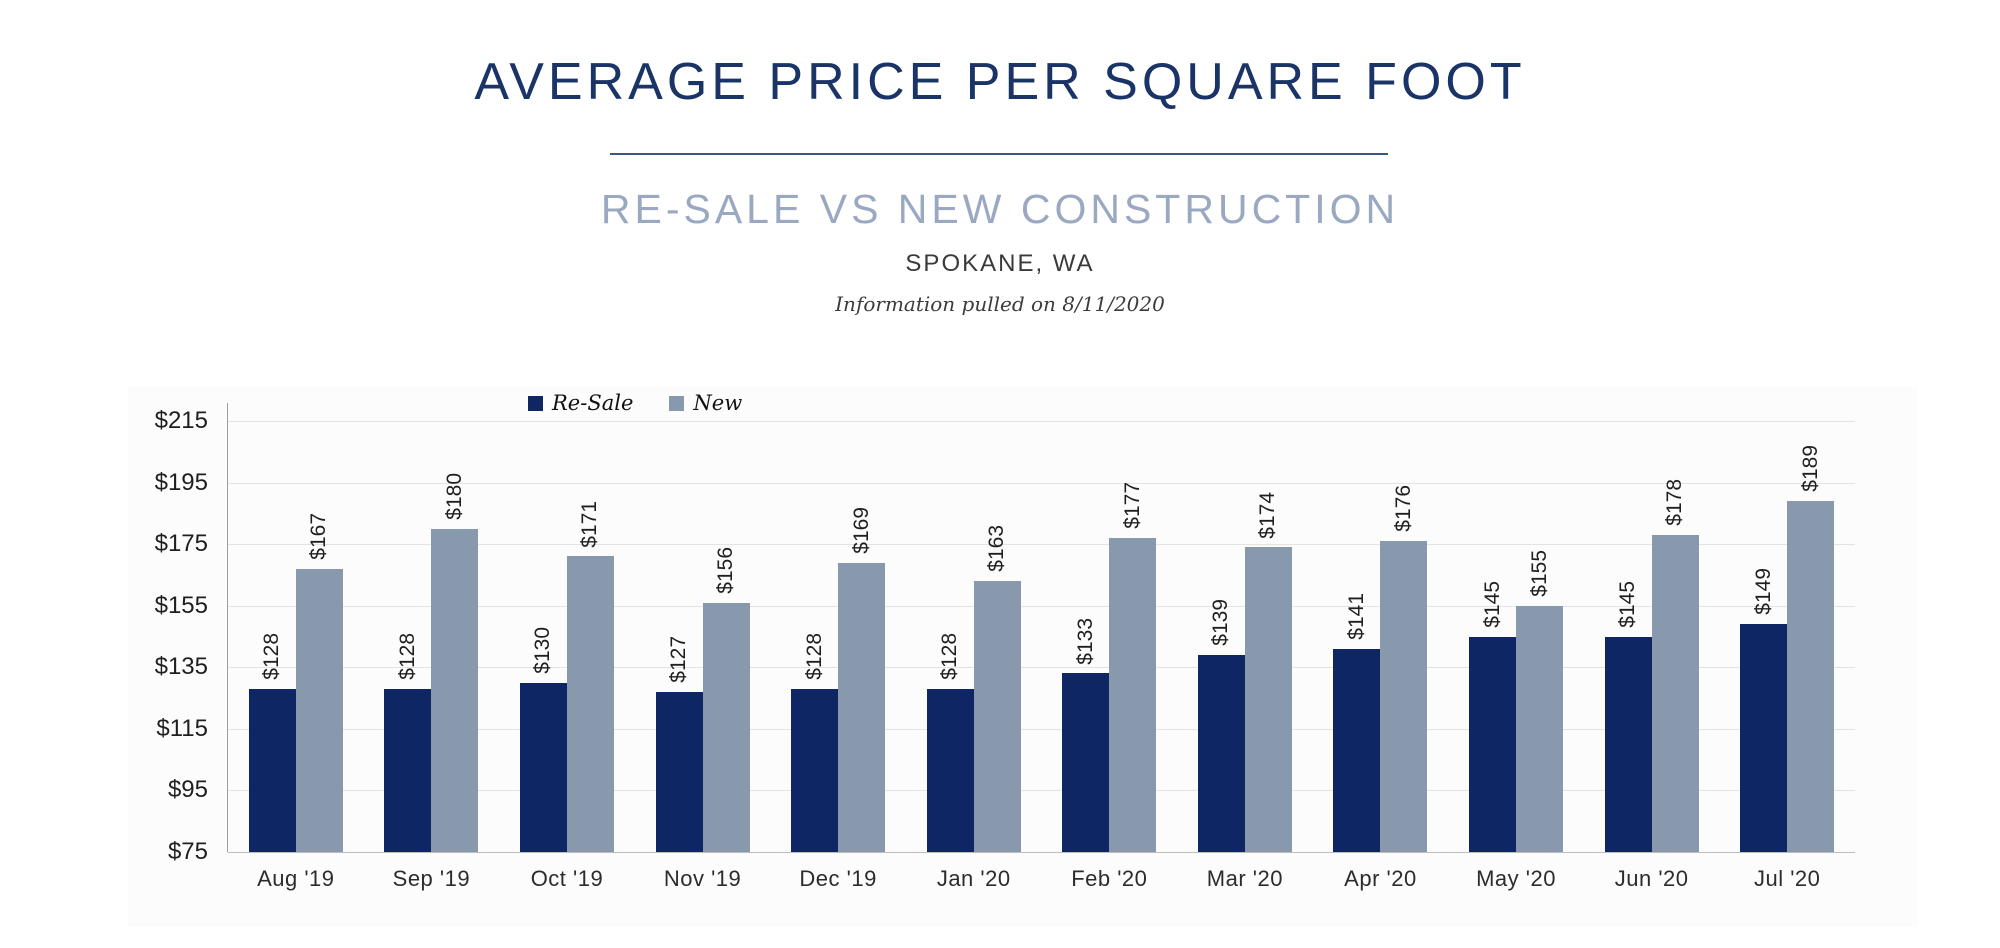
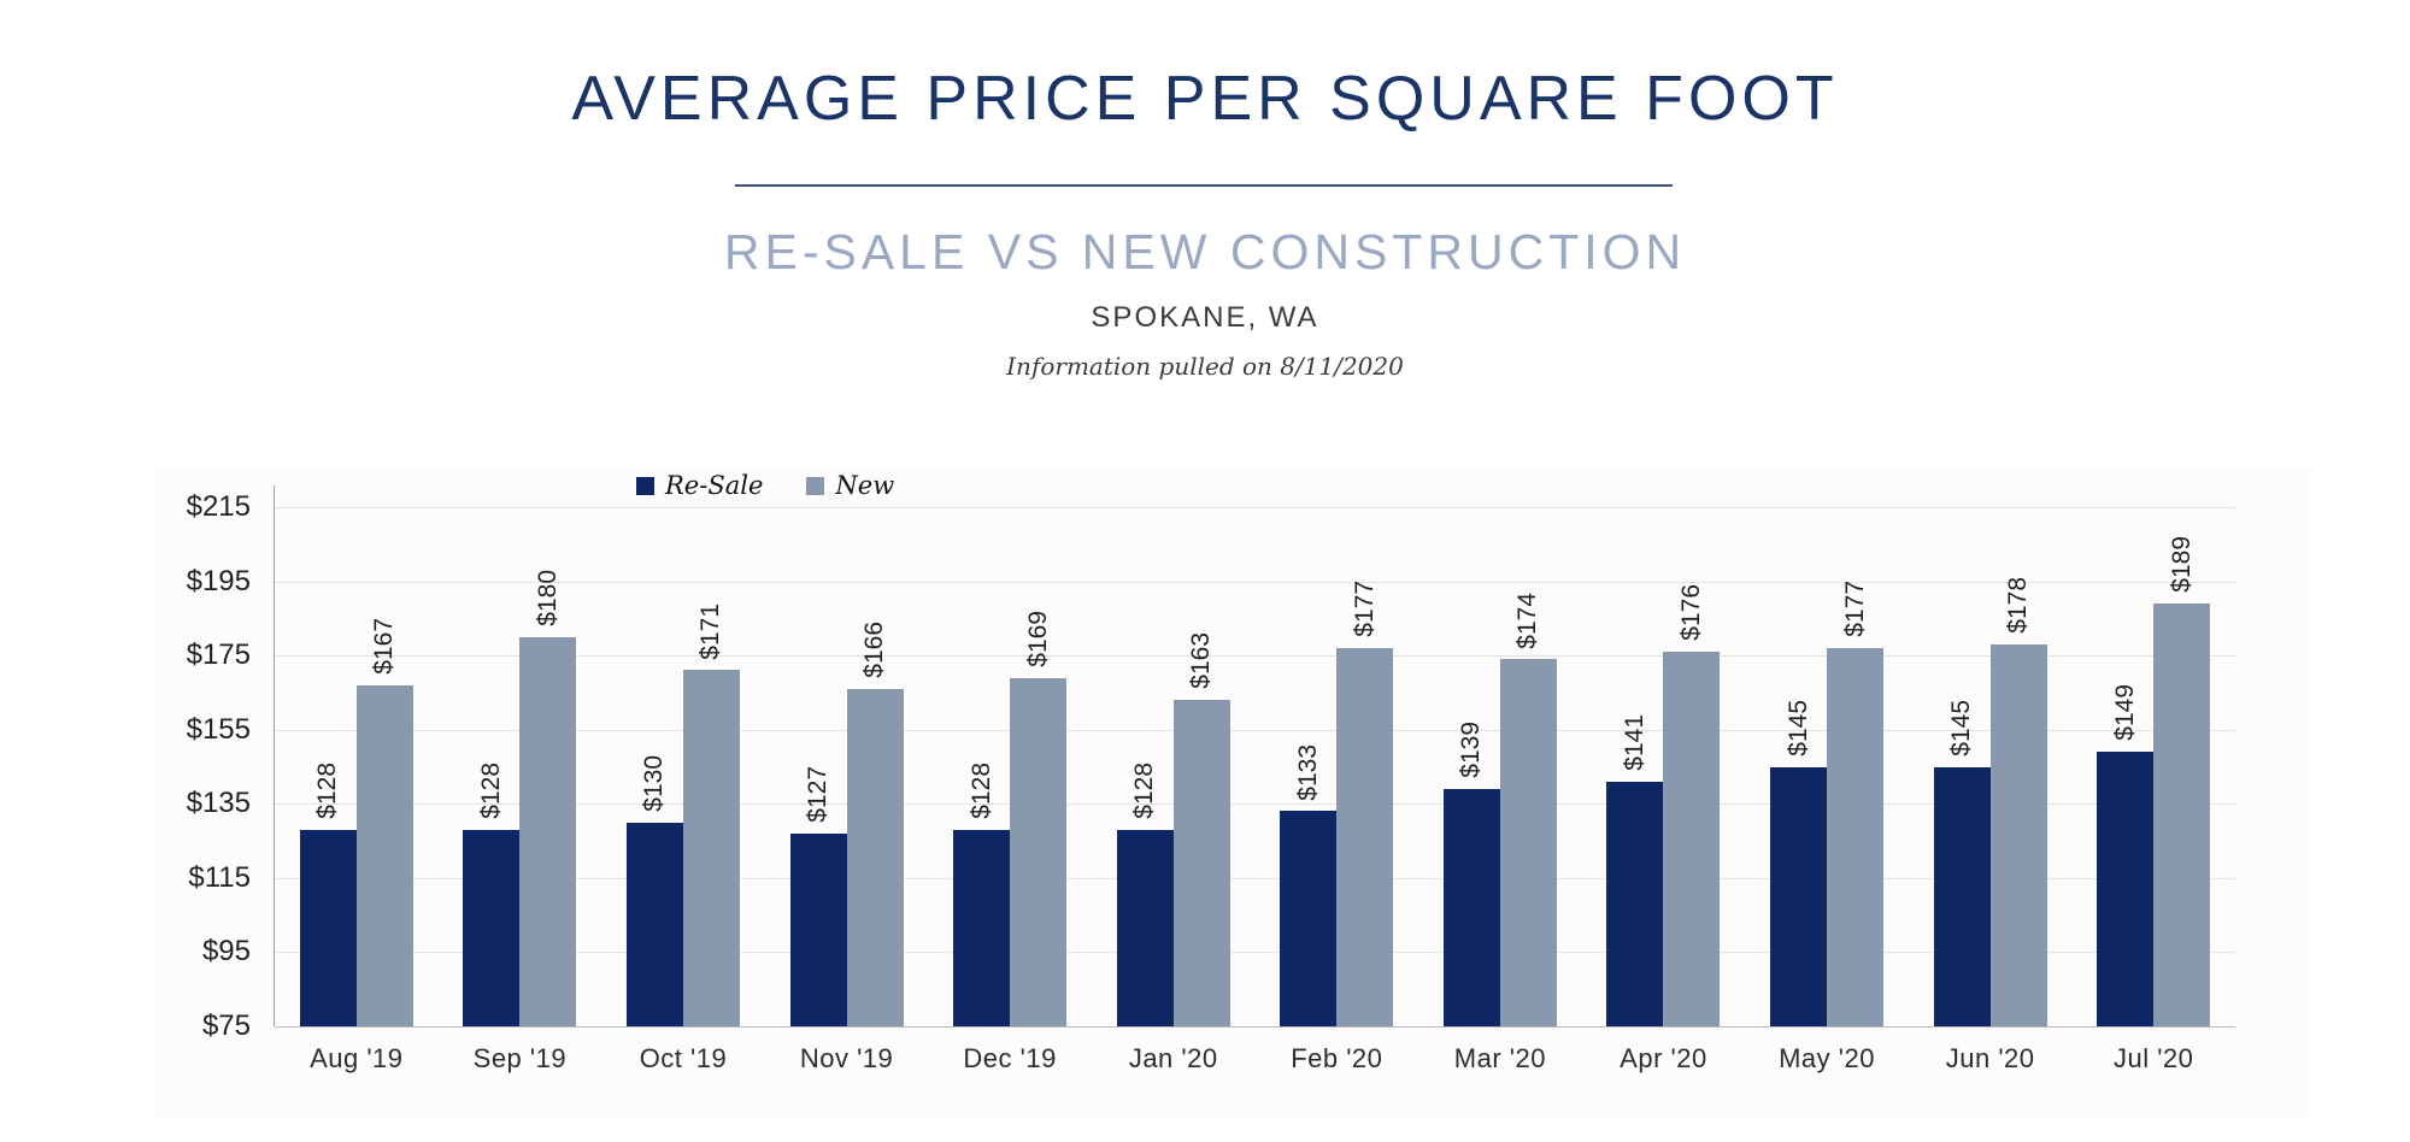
New/Nov '19: $156 -> $166
New/May '20: $155 -> $177
